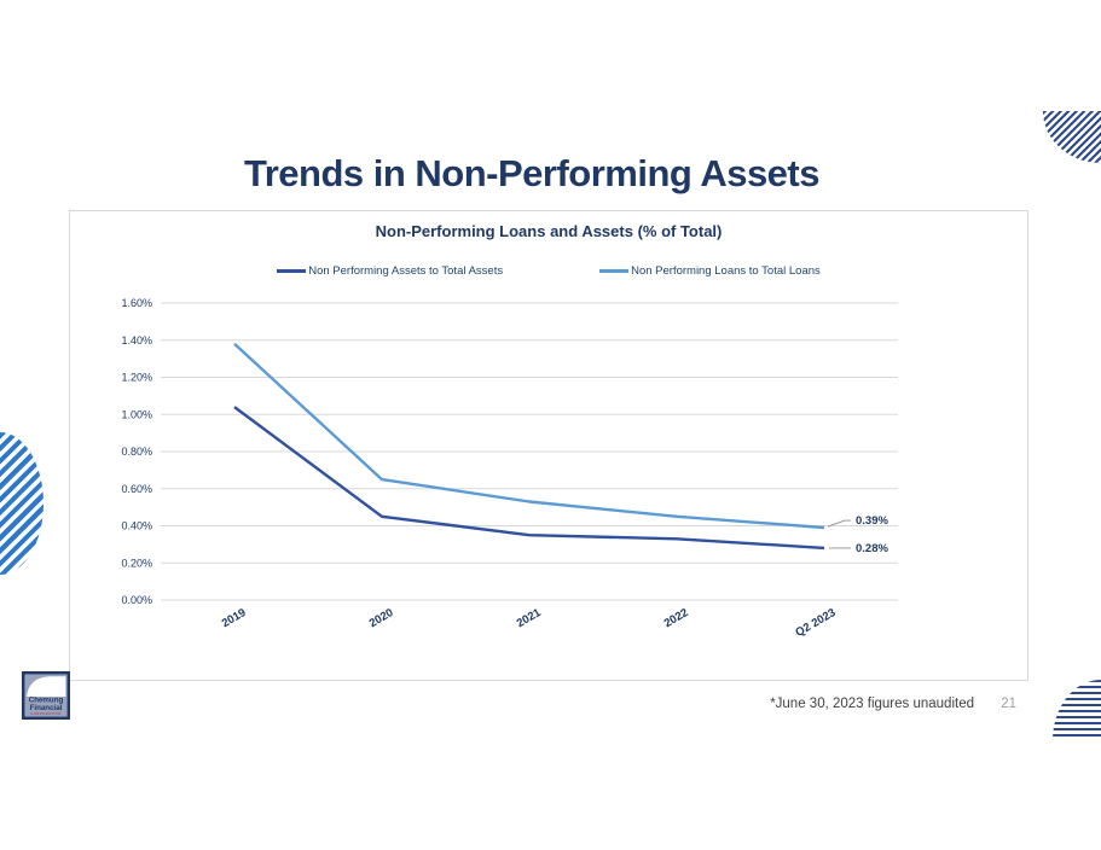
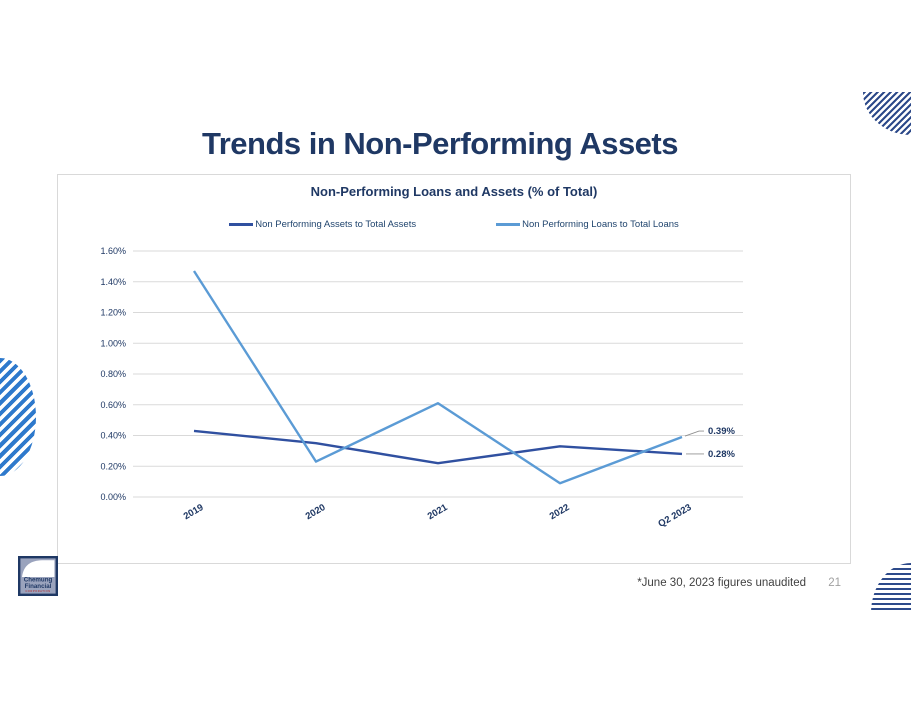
Non Performing Assets to Total Assets/2019: 1.04% -> 0.43%
Non Performing Loans to Total Loans/2019: 1.38% -> 1.47%
Non Performing Assets to Total Assets/2020: 0.45% -> 0.35%
Non Performing Loans to Total Loans/2020: 0.65% -> 0.23%
Non Performing Assets to Total Assets/2021: 0.35% -> 0.22%
Non Performing Loans to Total Loans/2021: 0.53% -> 0.61%
Non Performing Loans to Total Loans/2022: 0.45% -> 0.09%
